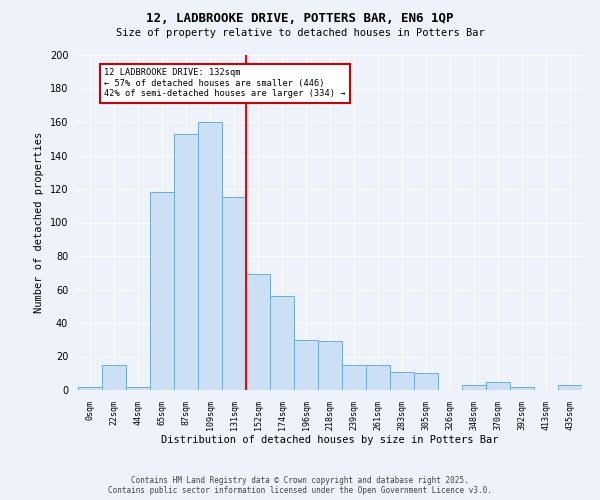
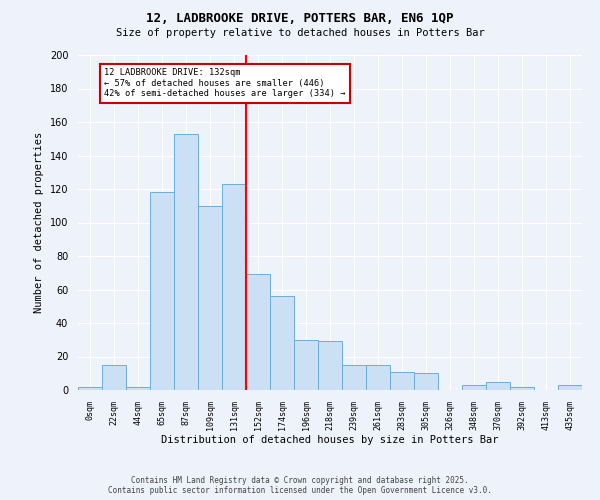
109sqm: 160 -> 110
131sqm: 115 -> 123
